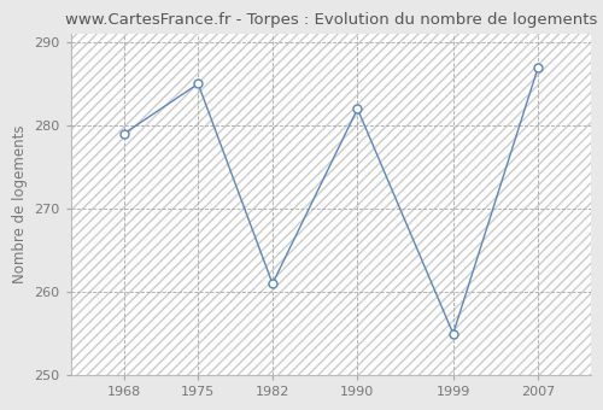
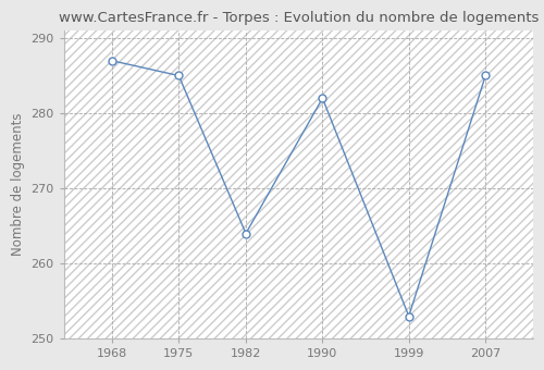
1968: 279 -> 287
1982: 261 -> 264
1999: 255 -> 253
2007: 287 -> 285
